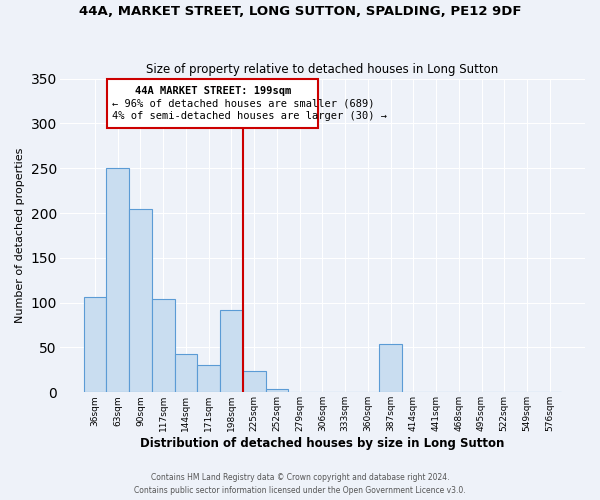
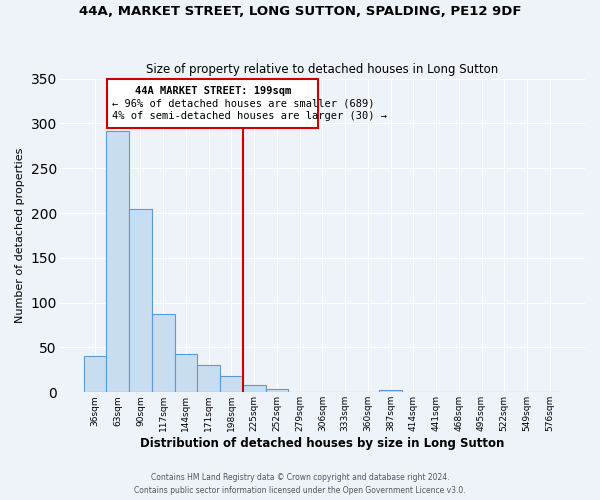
36sqm: 106 -> 41
63sqm: 250 -> 291
117sqm: 104 -> 87
198sqm: 92 -> 18
225sqm: 24 -> 8
387sqm: 54 -> 3
